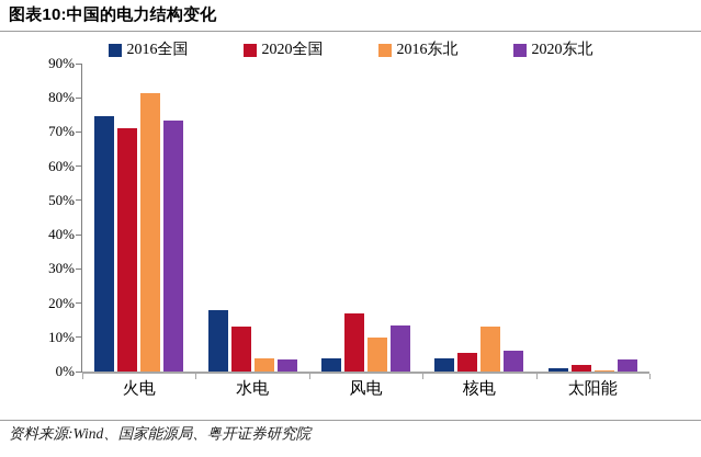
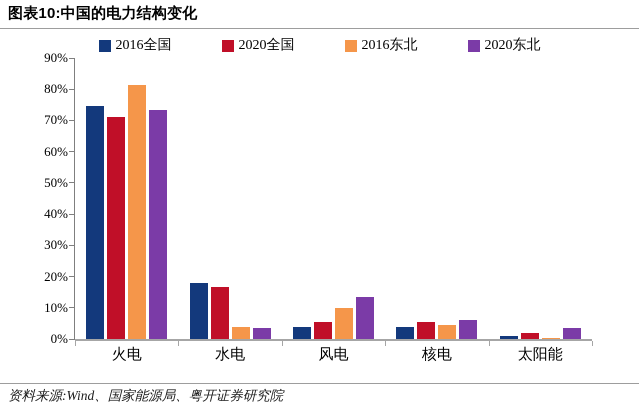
2020全国/水电: 13% -> 16%
2020全国/风电: 17% -> 6%
2016东北/核电: 13% -> 5%
